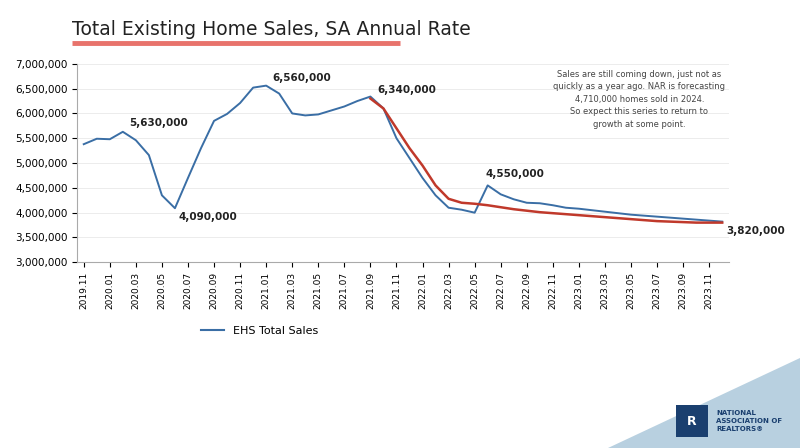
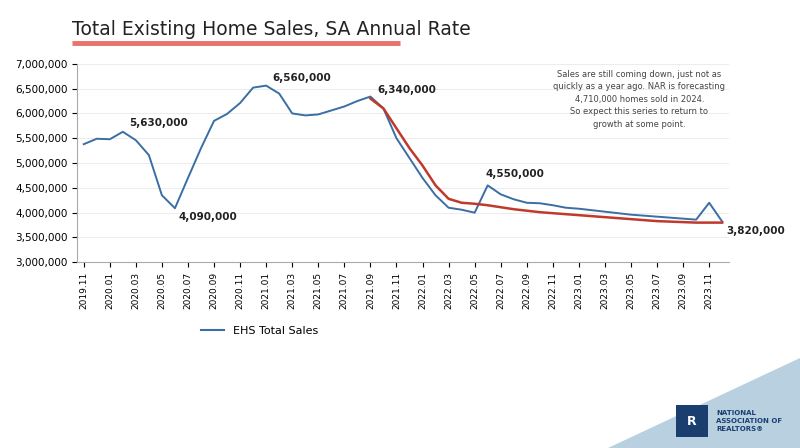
EHS Total Sales/2023.11: 3,840,000 -> 4,200,000
